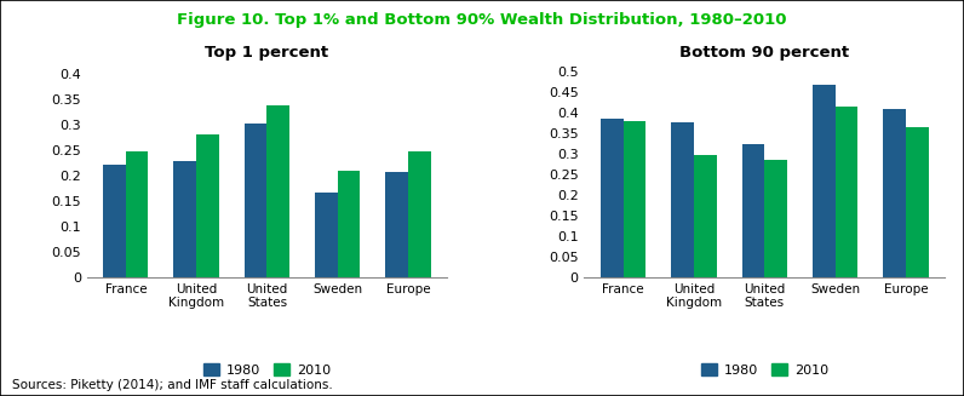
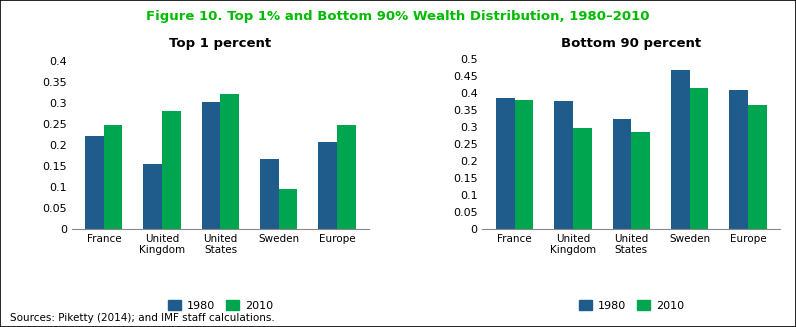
Top 1 percent/1980/United Kingdom: 0.228 -> 0.155
Top 1 percent/2010/United States: 0.337 -> 0.320
Top 1 percent/2010/Sweden: 0.210 -> 0.095
